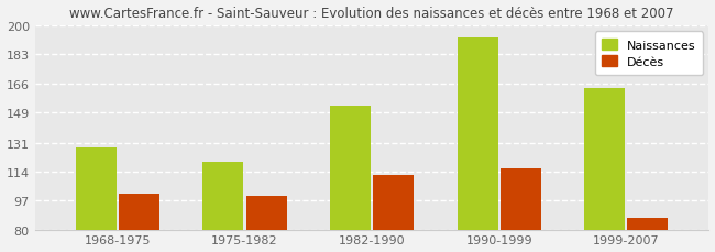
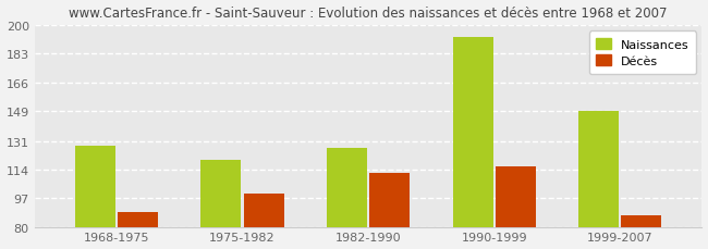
Décès/1968-1975: 101 -> 89
Naissances/1982-1990: 153 -> 127
Naissances/1999-2007: 163 -> 149
